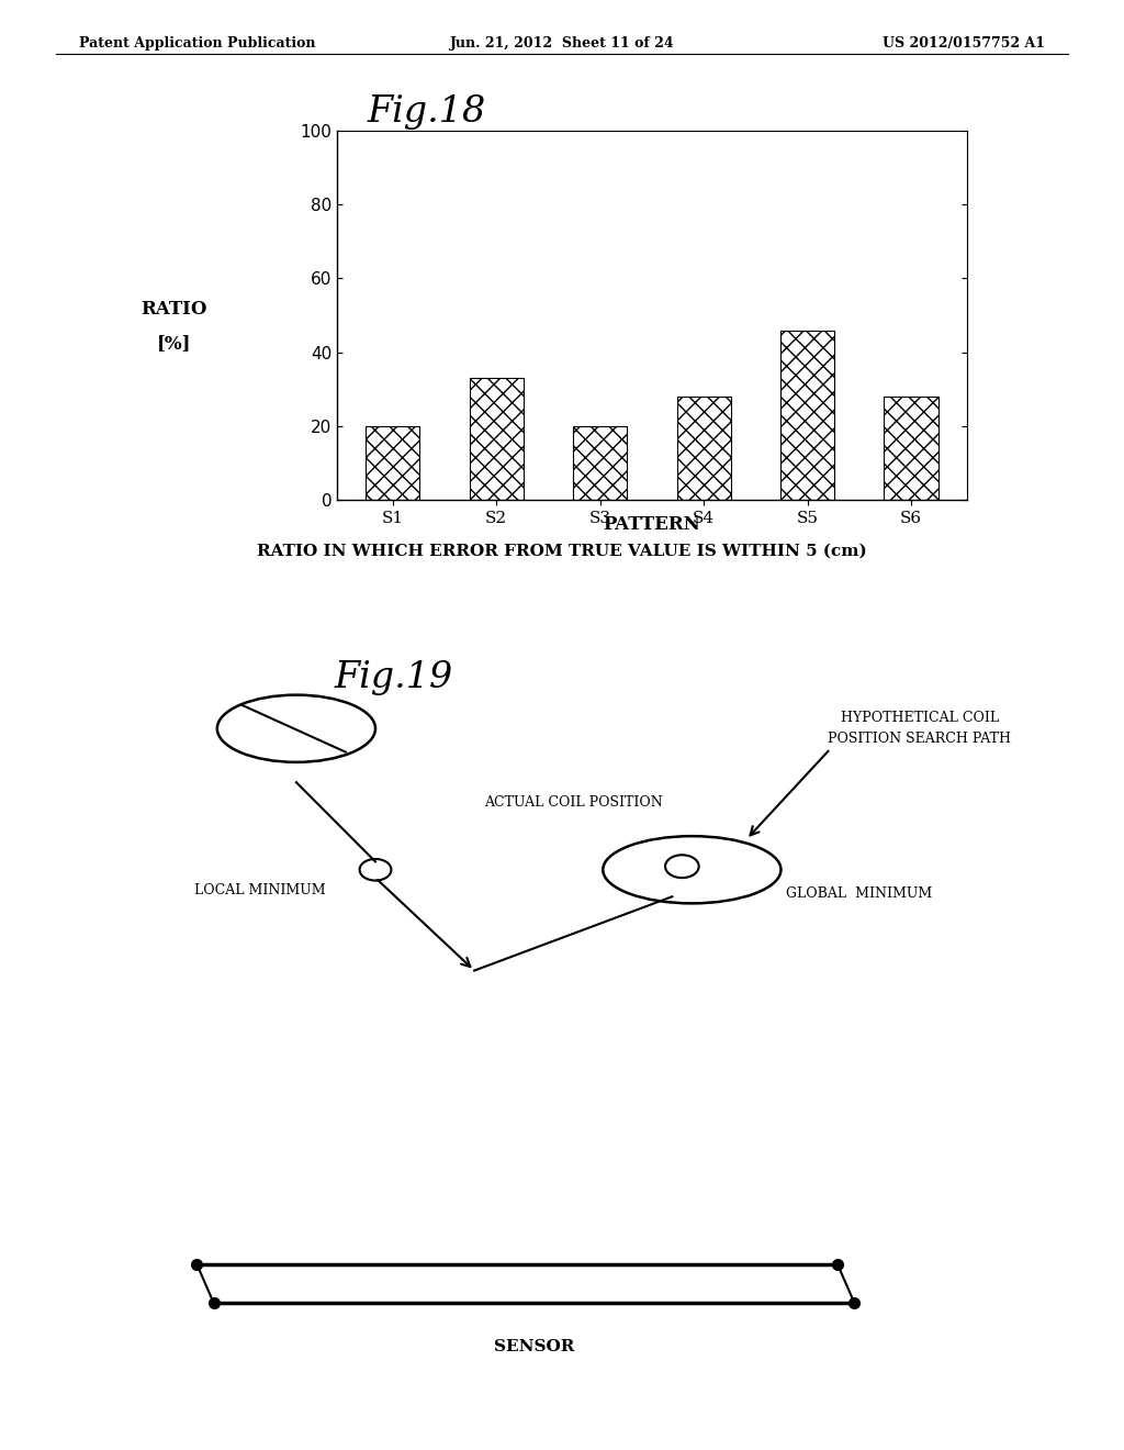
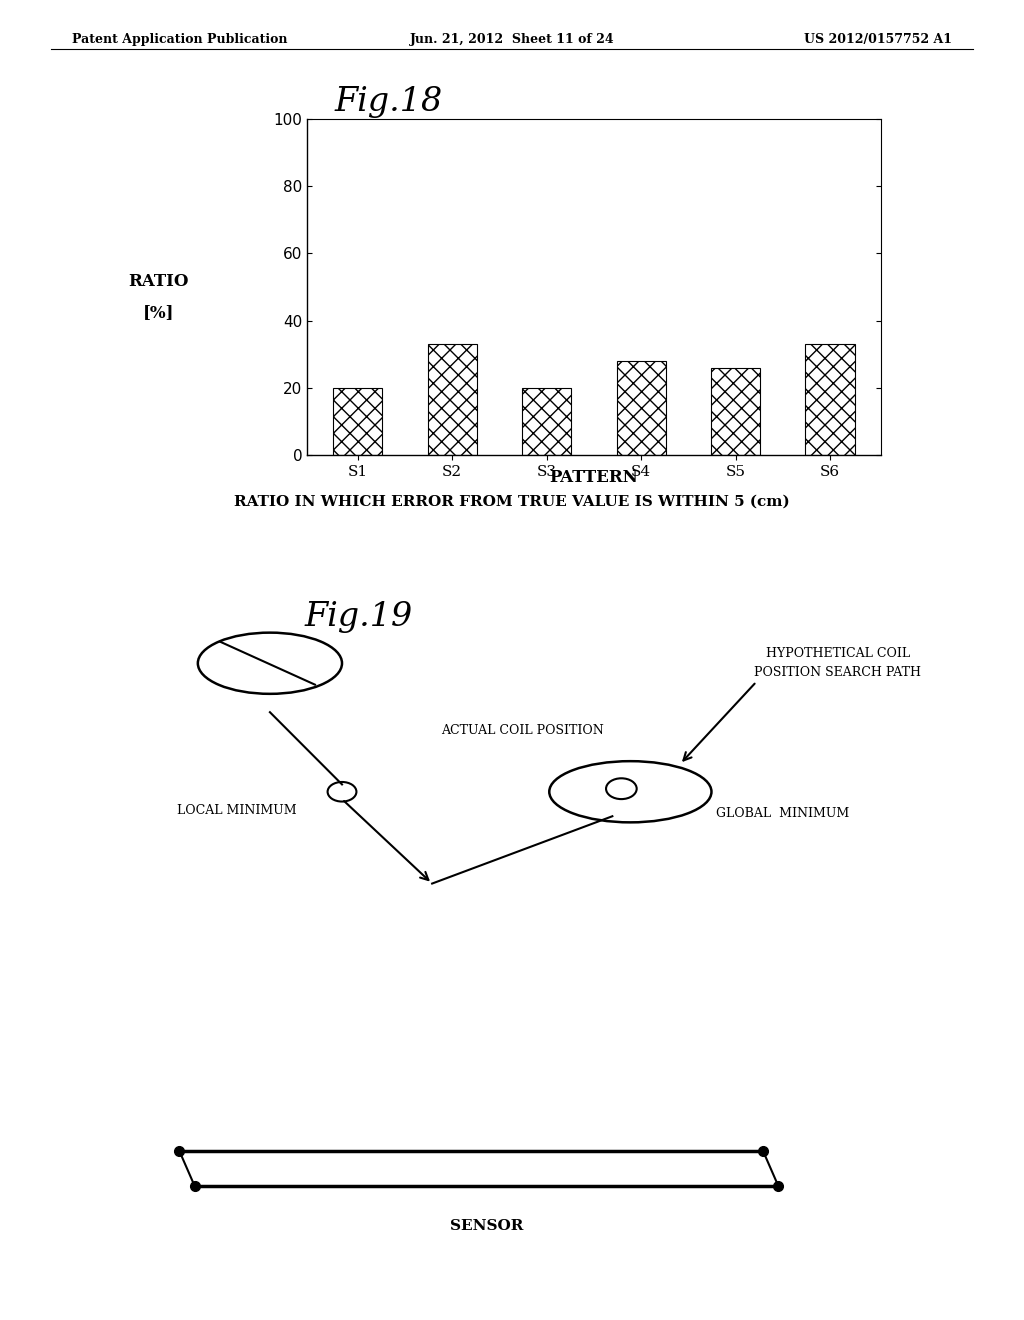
S5: 46 -> 26
S6: 28 -> 33
